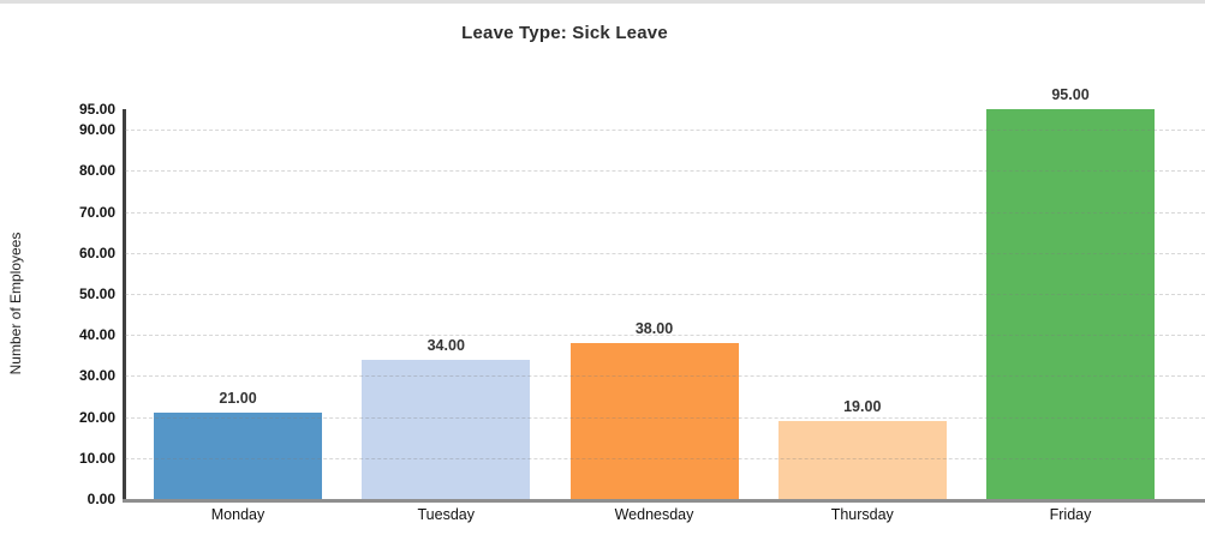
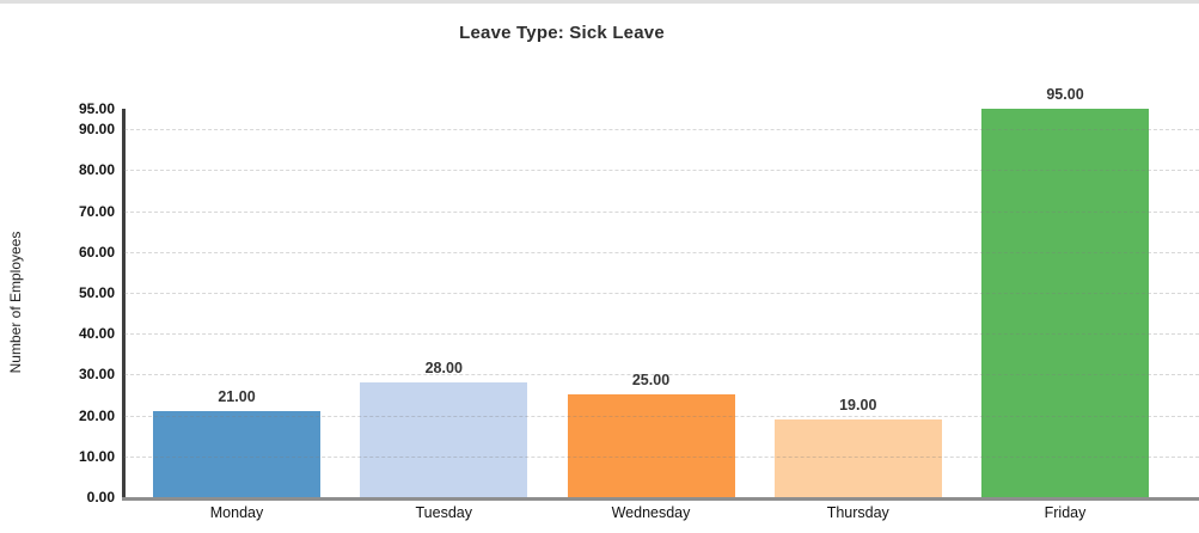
Tuesday: 34.00 -> 28.00
Wednesday: 38.00 -> 25.00
